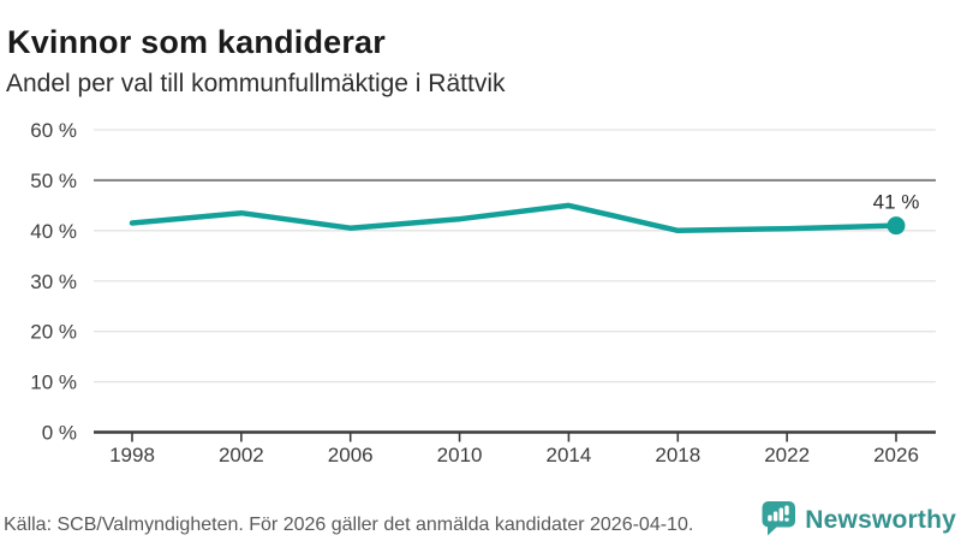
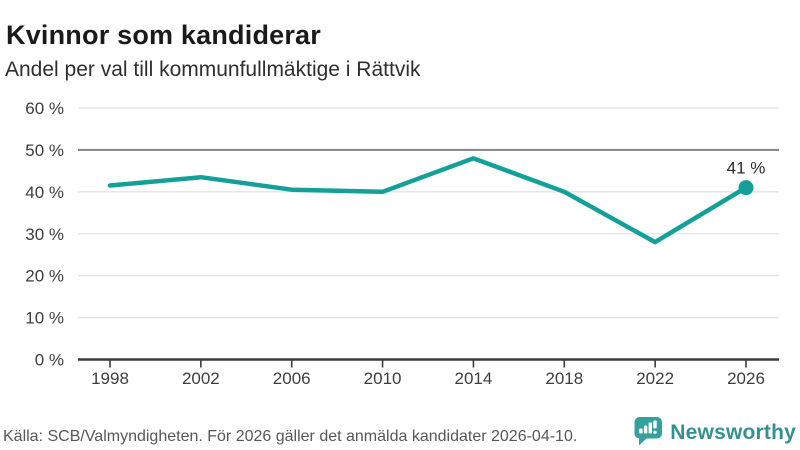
2010: 42% -> 40%
2014: 45% -> 48%
2022: 40% -> 28%
